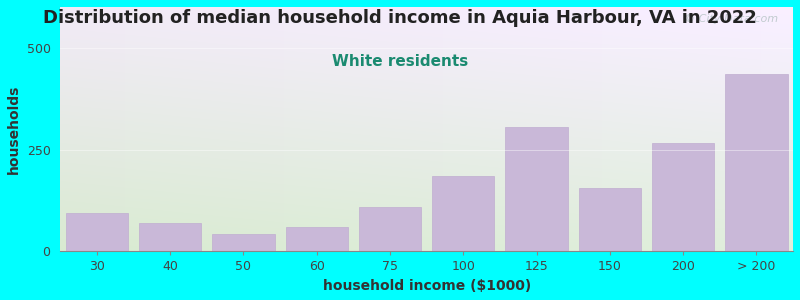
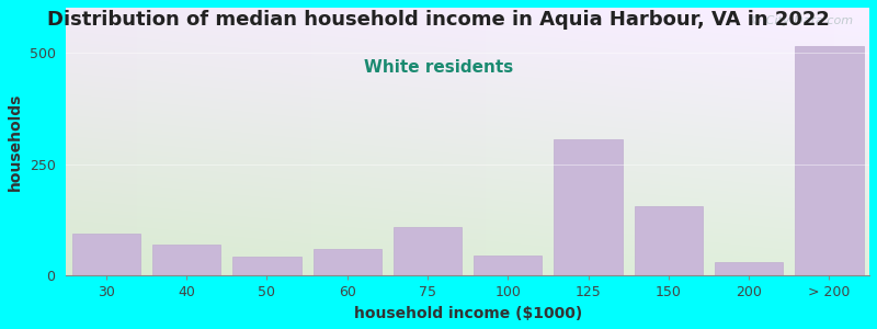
100: 185 -> 45
200: 265 -> 30
> 200: 435 -> 515
